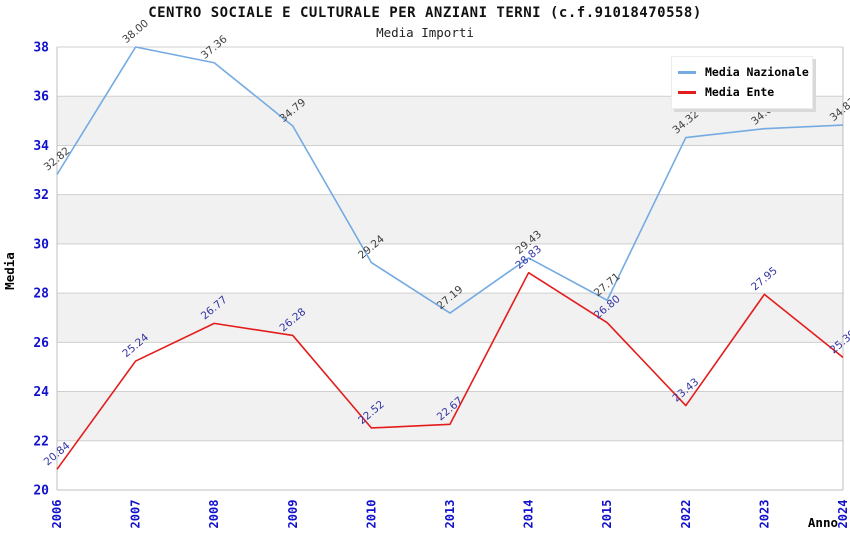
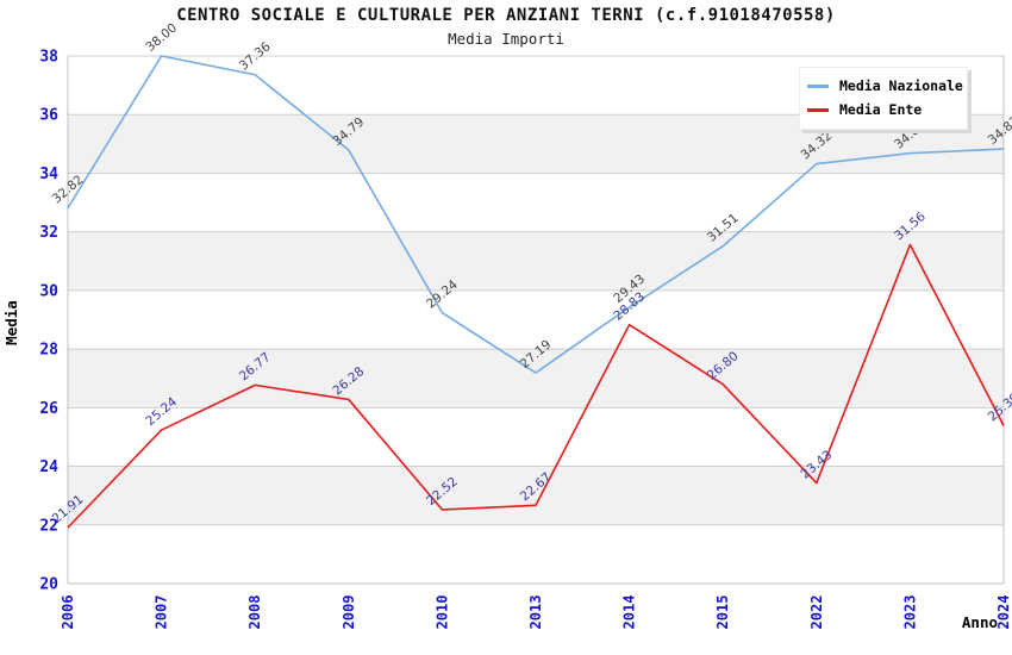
Media Ente/2006: 20.84 -> 21.91
Media Nazionale/2015: 27.71 -> 31.51
Media Ente/2023: 27.95 -> 31.56
